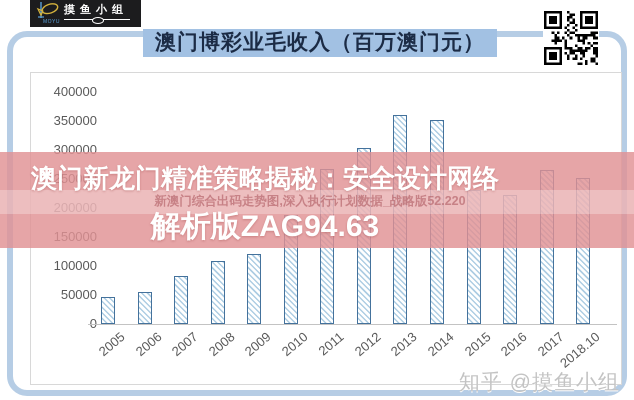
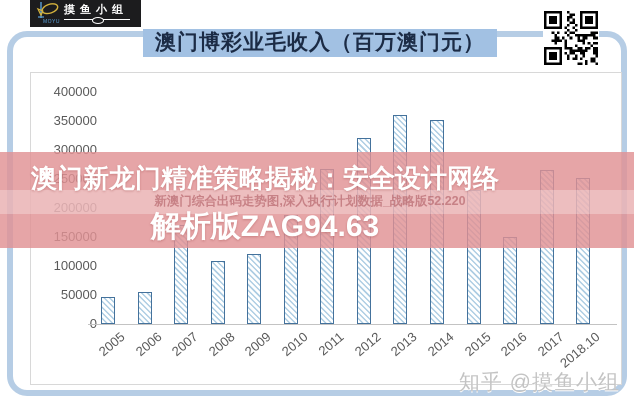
2007: 80000 -> 170000
2012: 300000 -> 320000
2016: 220000 -> 150000
